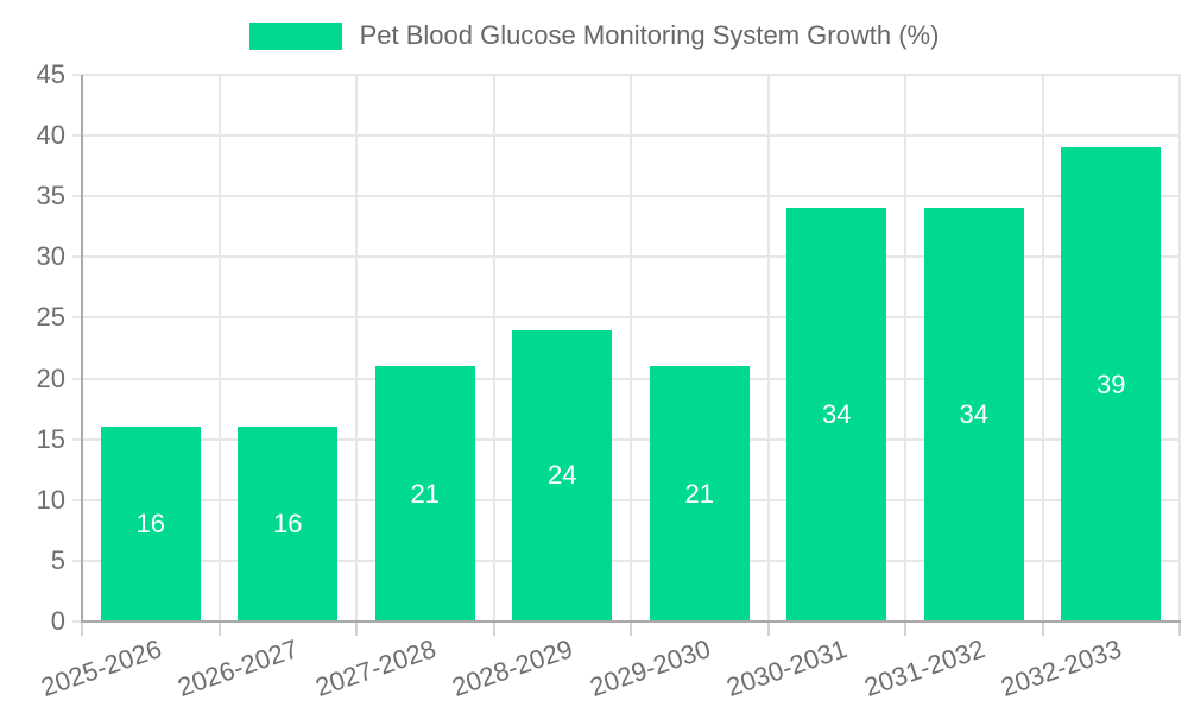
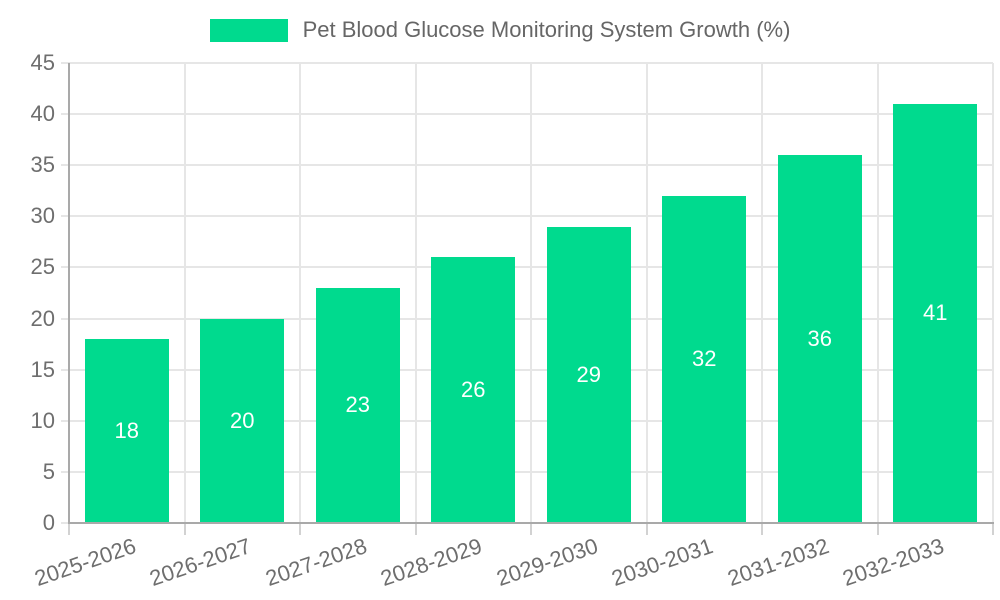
2025-2026: 16 -> 18
2026-2027: 16 -> 20
2027-2028: 21 -> 23
2028-2029: 24 -> 26
2029-2030: 21 -> 29
2030-2031: 34 -> 32
2031-2032: 34 -> 36
2032-2033: 39 -> 41
